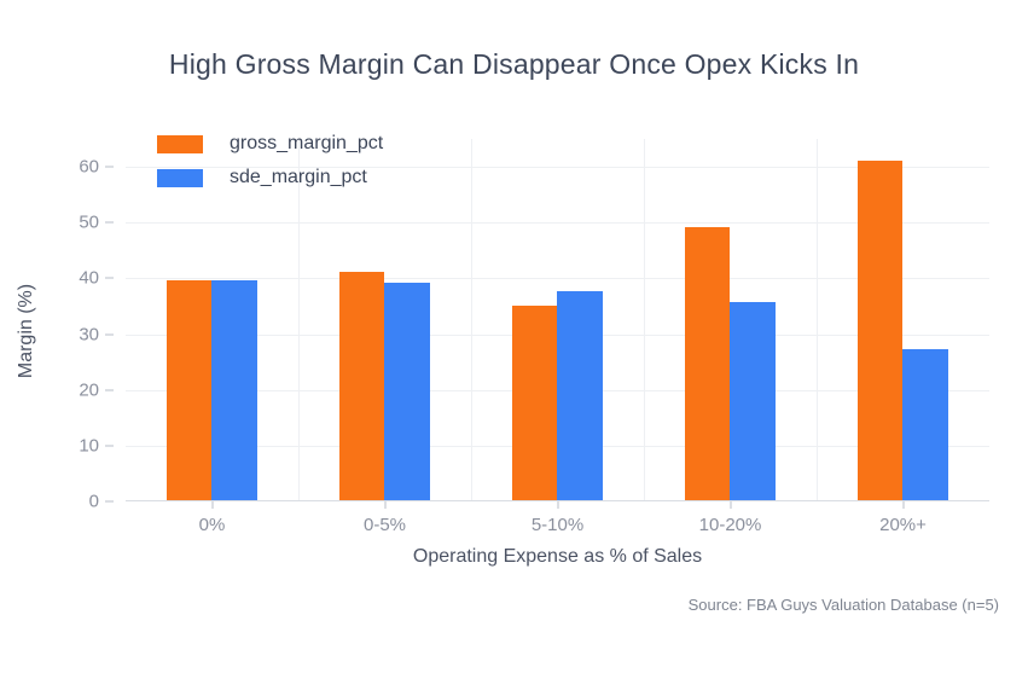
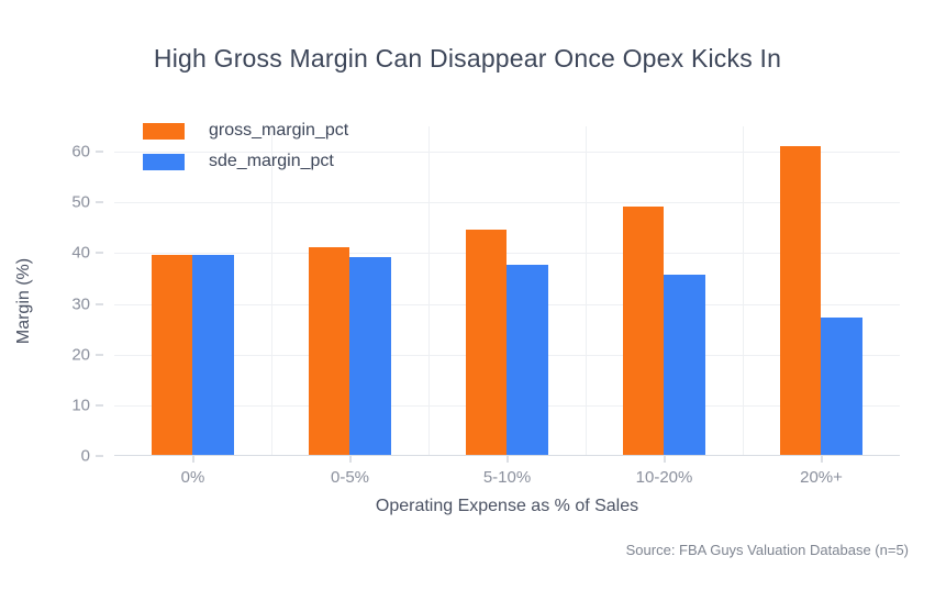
gross_margin_pct/5-10%: 35 -> 45
